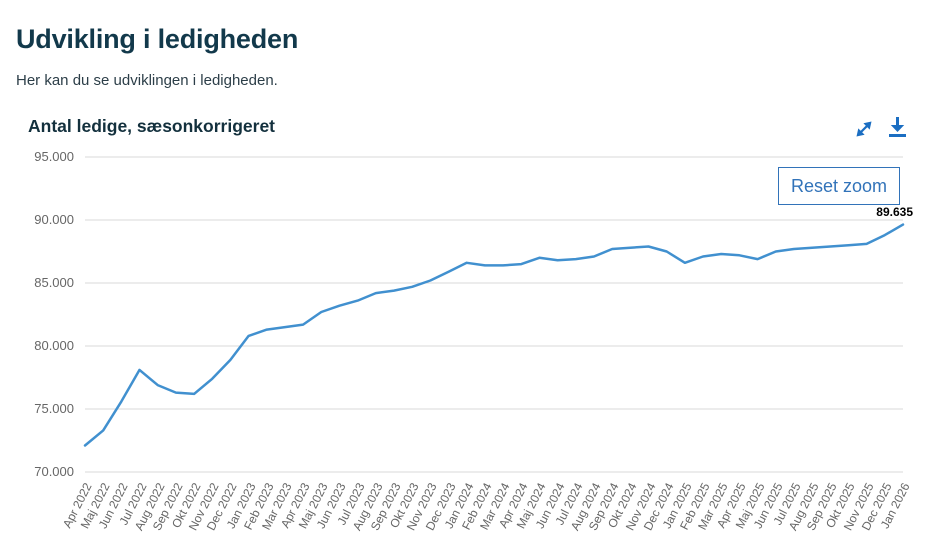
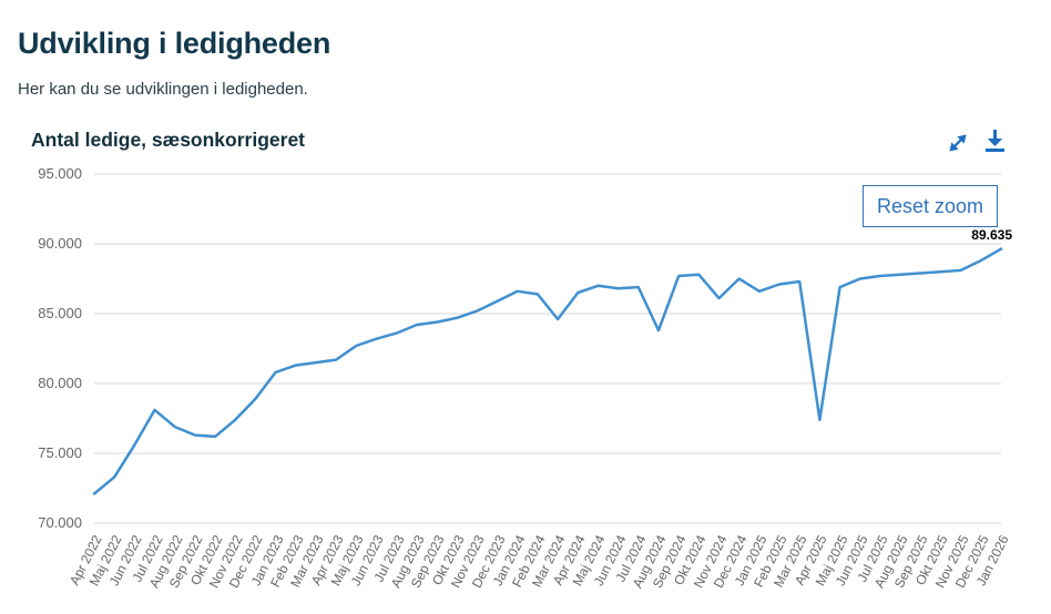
Mar 2024: 86400 -> 84600
Aug 2024: 87100 -> 83800
Nov 2024: 87900 -> 86100
Apr 2025: 87200 -> 77400
